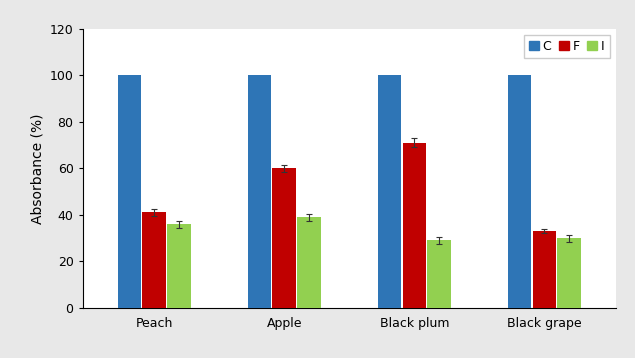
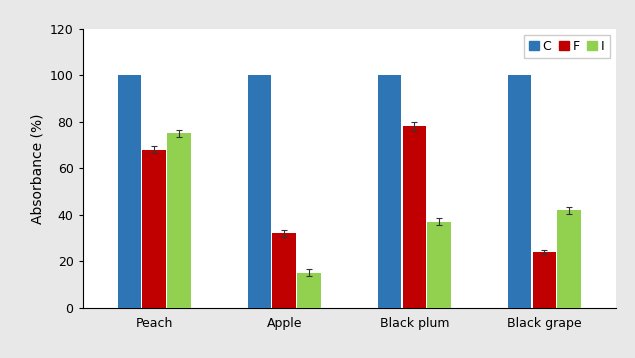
F/Peach: 41 -> 68
I/Peach: 36 -> 75
F/Apple: 60 -> 32
I/Apple: 39 -> 15
F/Black plum: 71 -> 78
I/Black plum: 29 -> 37
F/Black grape: 33 -> 24
I/Black grape: 30 -> 42
